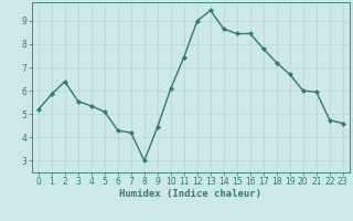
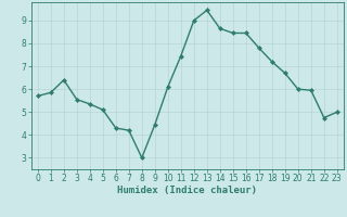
0: 5.20 -> 5.70
23: 4.60 -> 5.00
